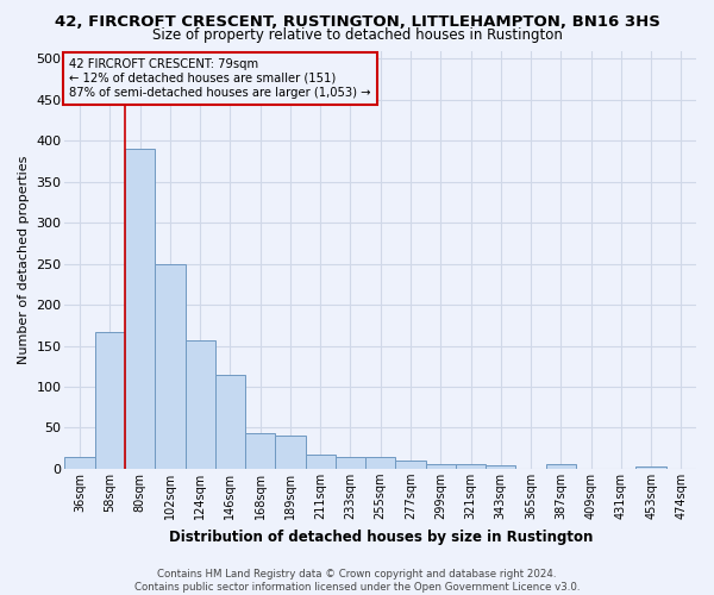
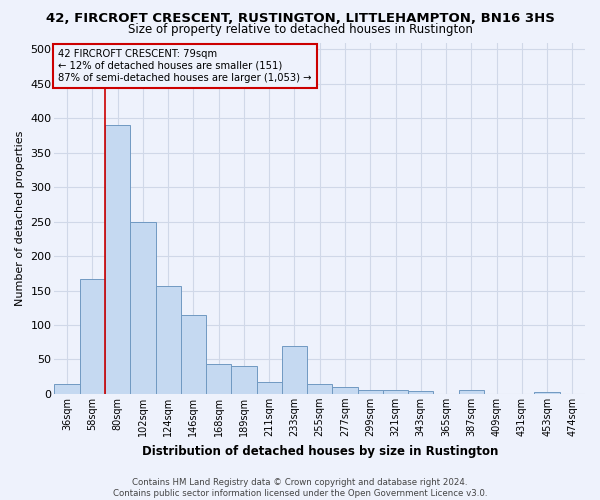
233sqm: 15 -> 70
